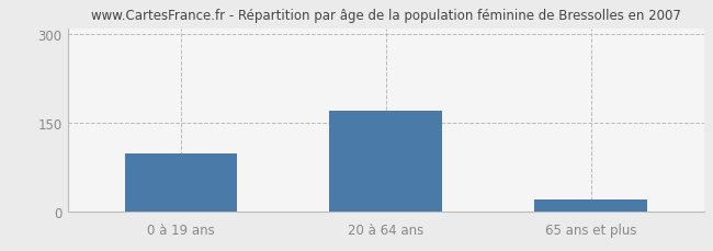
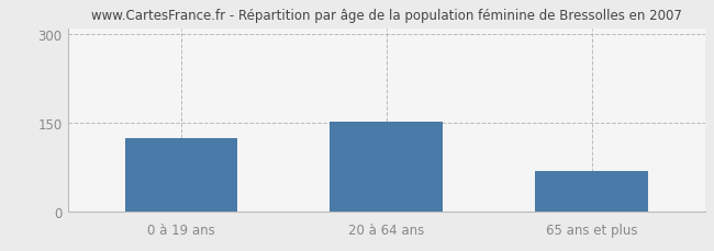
0 à 19 ans: 97 -> 124
20 à 64 ans: 170 -> 152
65 ans et plus: 20 -> 68
